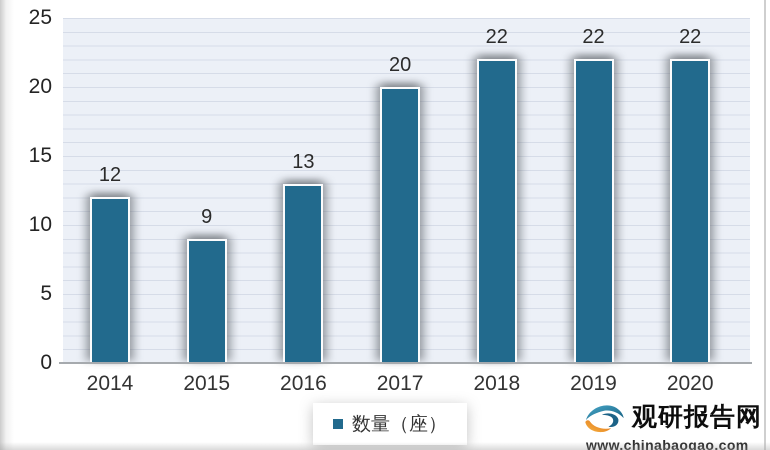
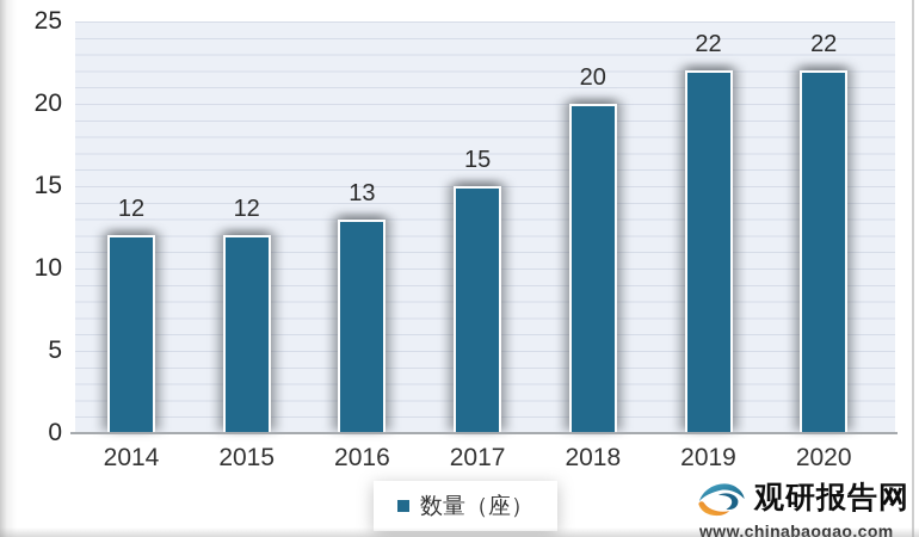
2015: 9 -> 12
2017: 20 -> 15
2018: 22 -> 20
